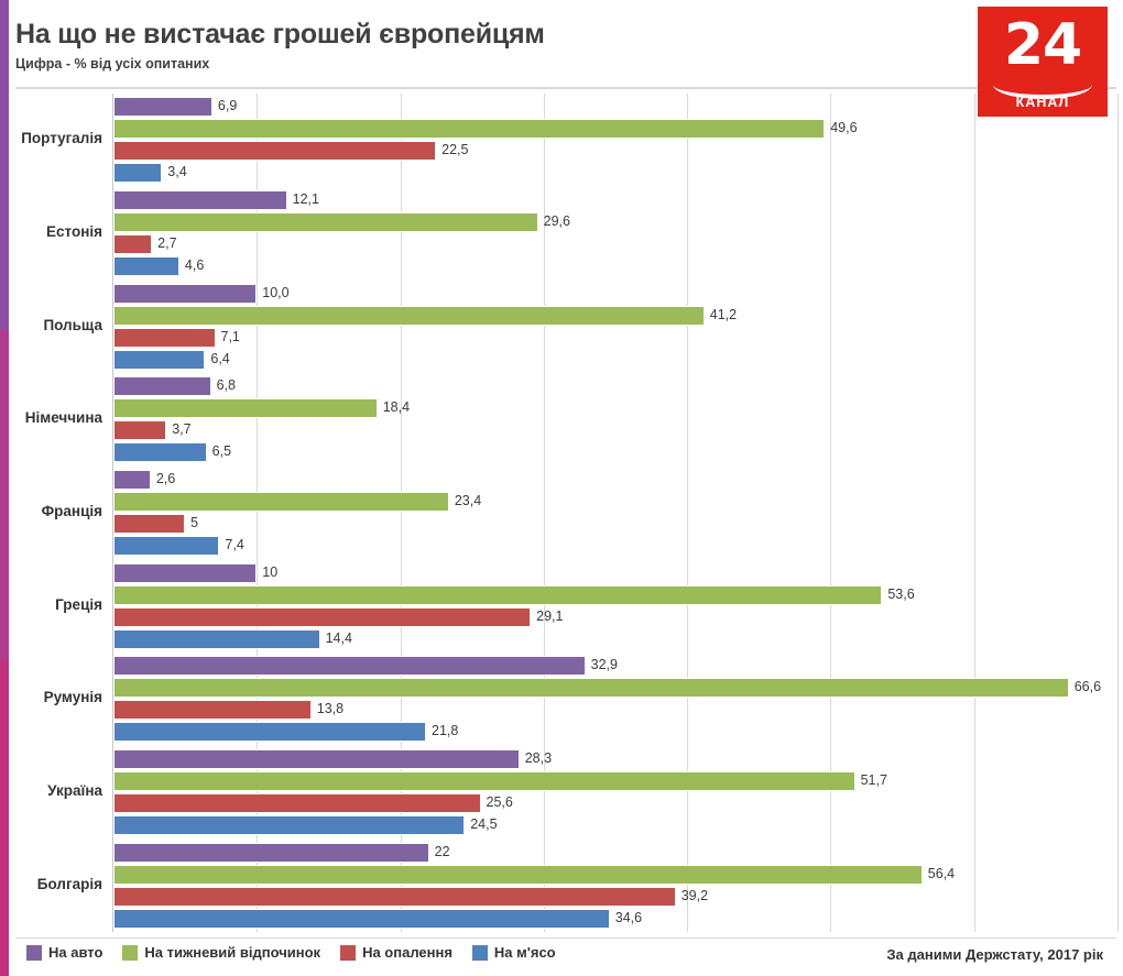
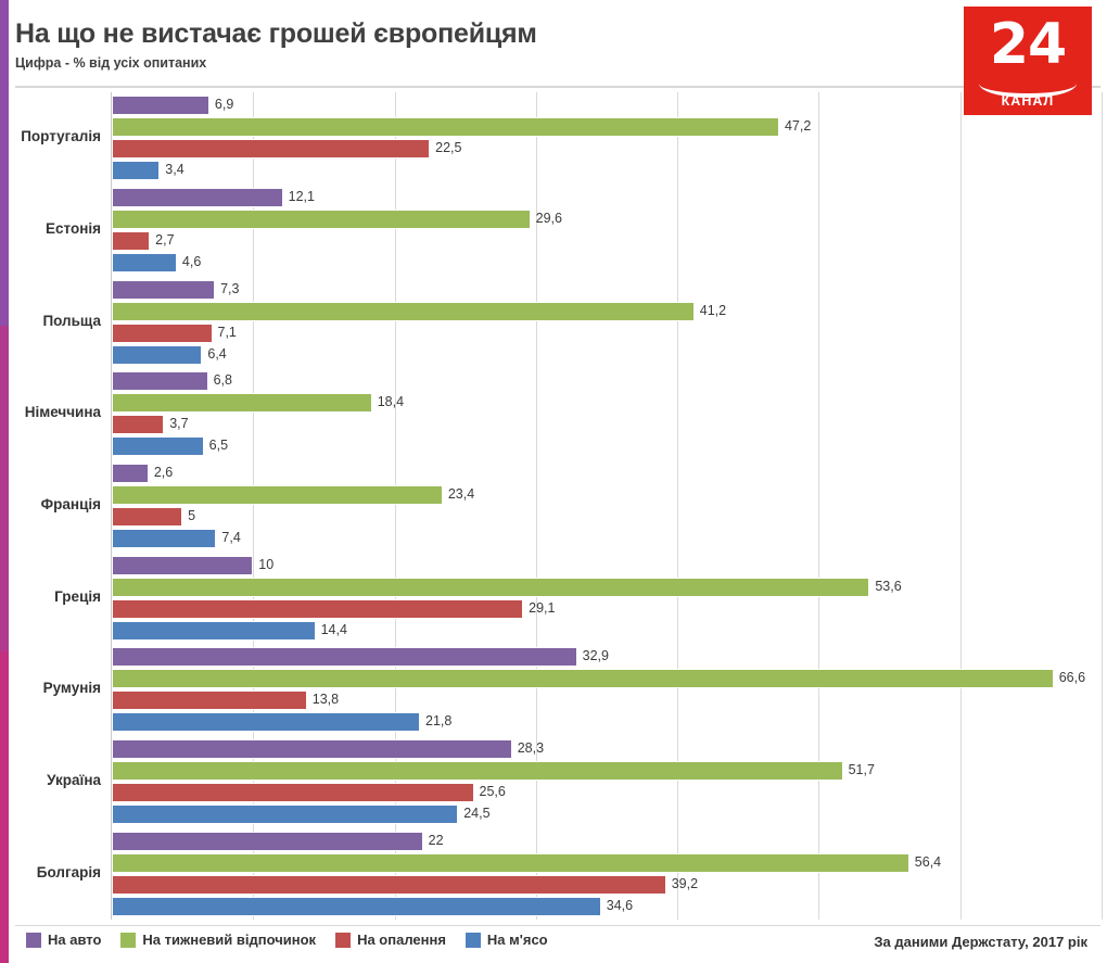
На тижневий відпочинок/Португалія: 49,6 -> 47,2
На авто/Польща: 10,0 -> 7,3
